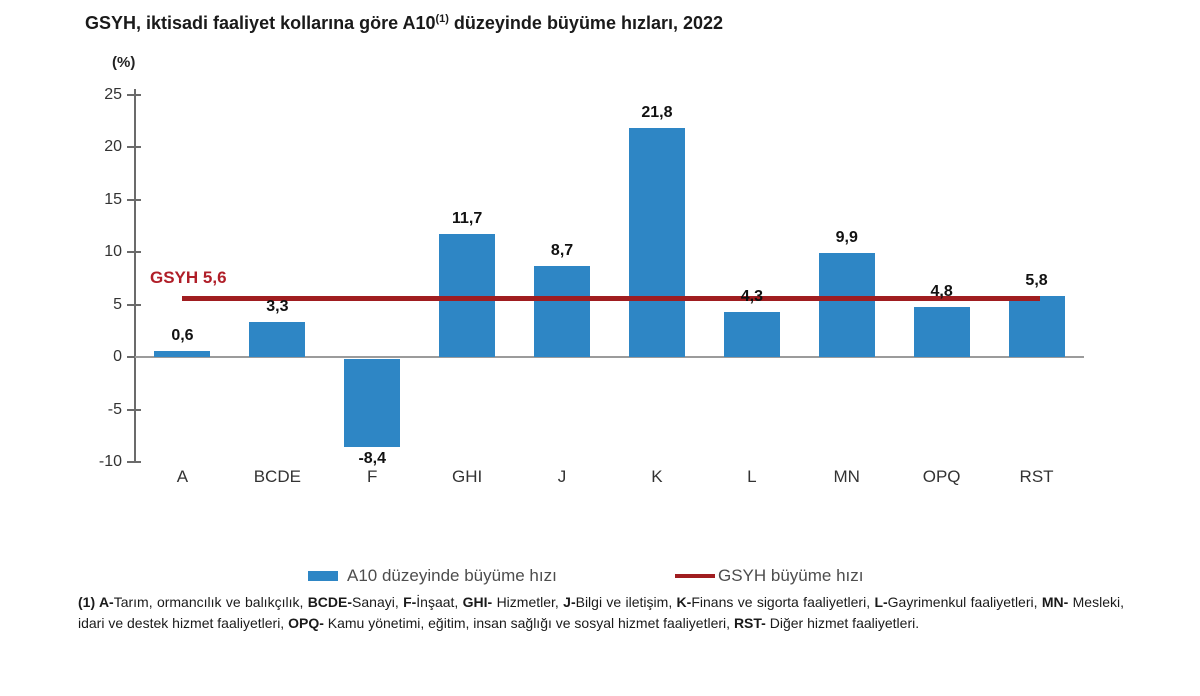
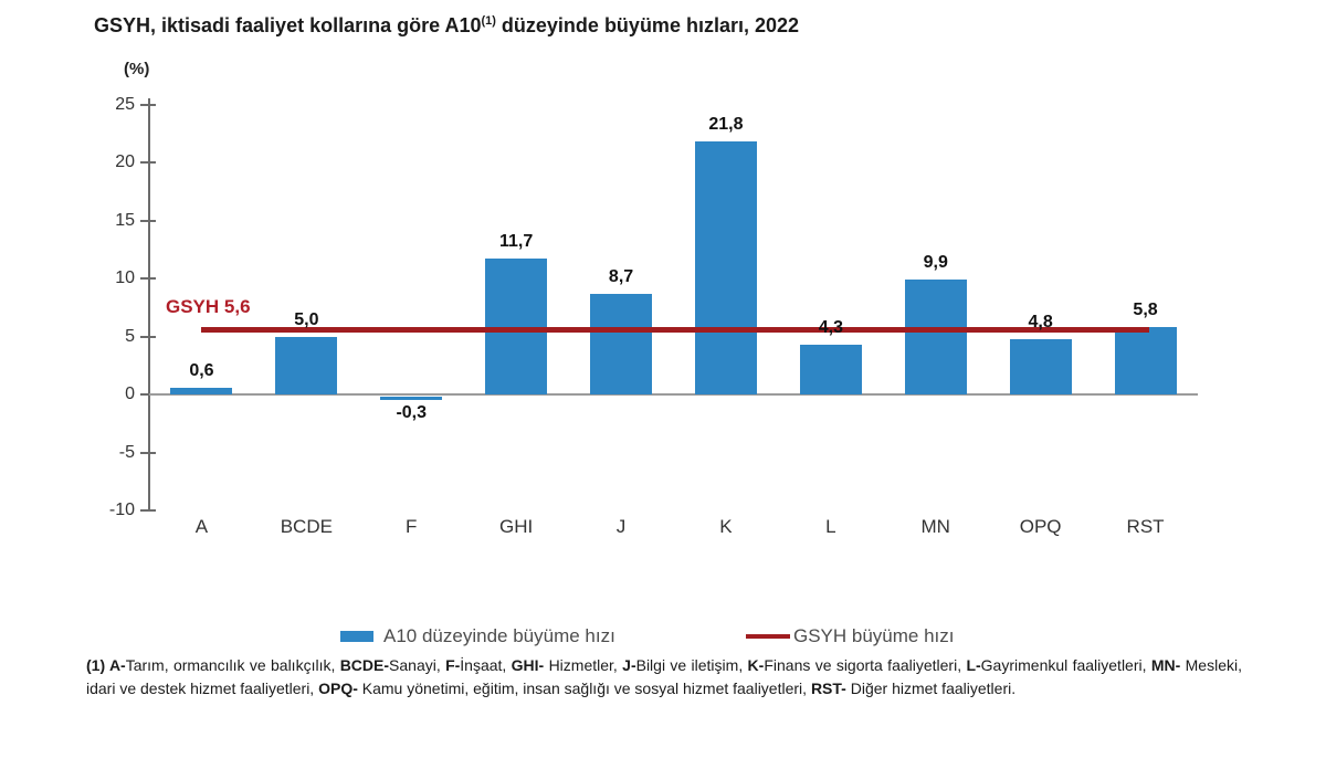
BCDE: 3,3 -> 5,0
F: -8,4 -> -0,3
